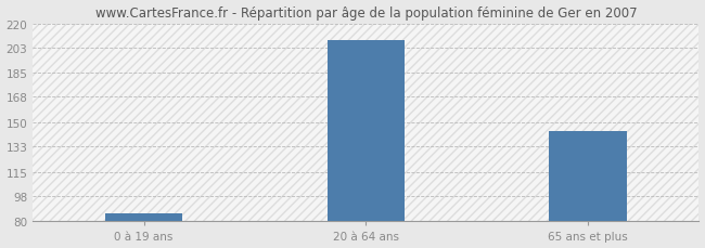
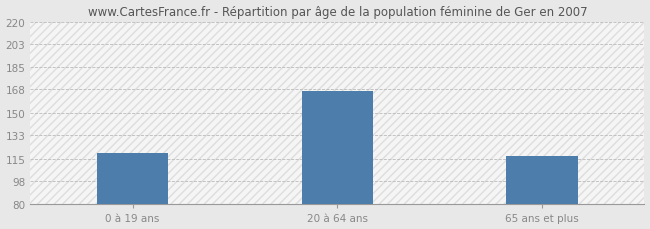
0 à 19 ans: 86 -> 119
20 à 64 ans: 208 -> 167
65 ans et plus: 144 -> 117
